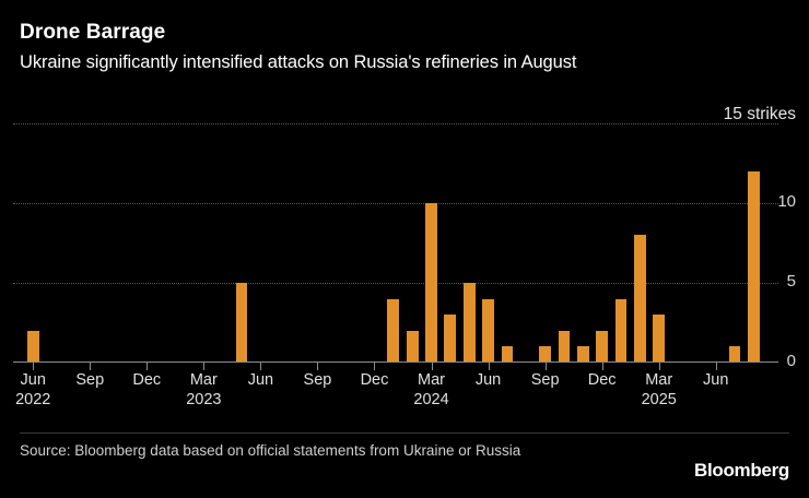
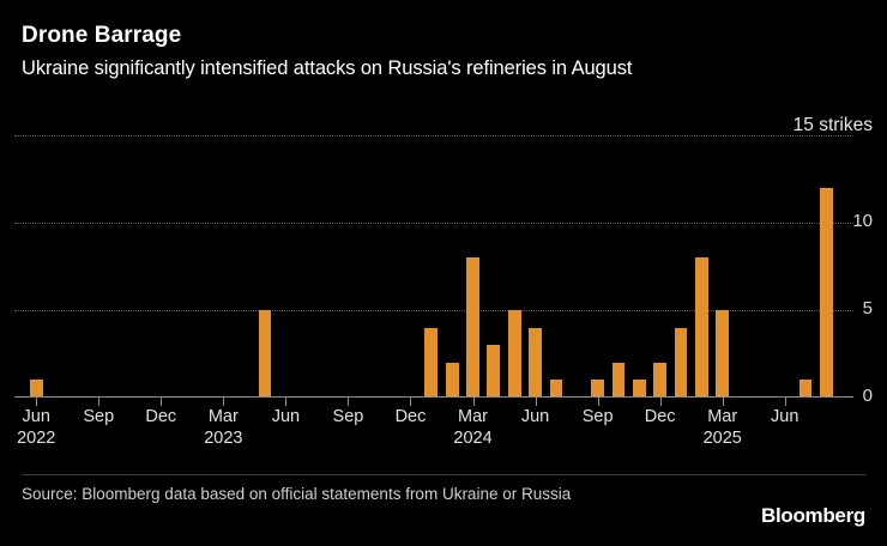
Jun 2022: 2 -> 1
Mar 2024: 10 -> 8
Mar 2025: 3 -> 5
